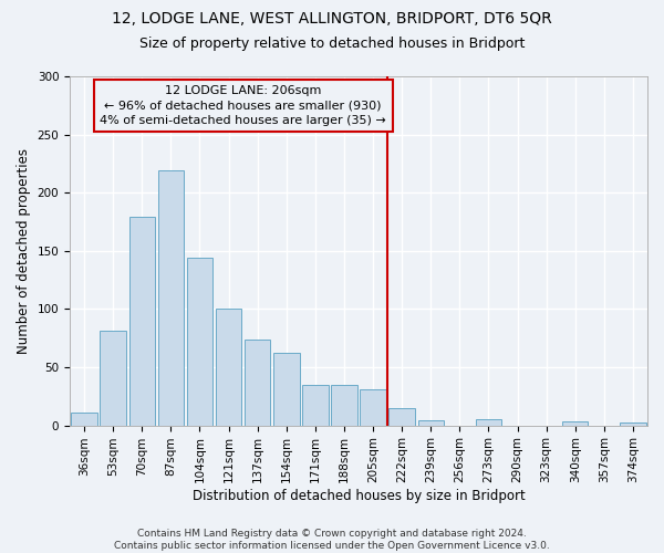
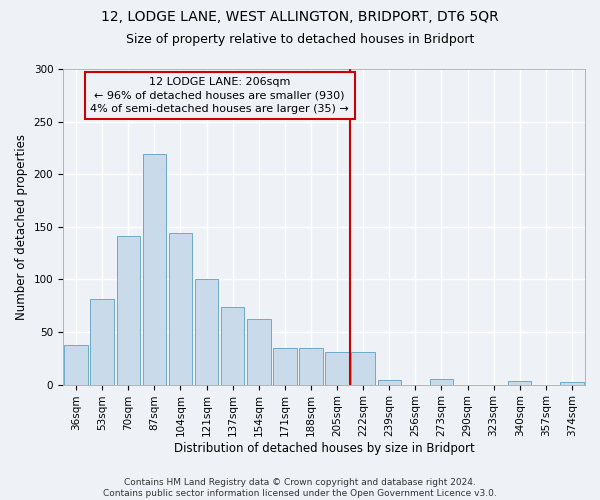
36sqm: 11 -> 38
70sqm: 179 -> 141
222sqm: 15 -> 31
